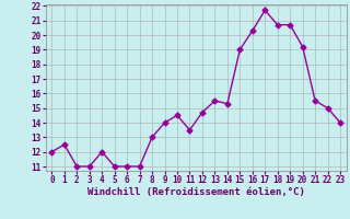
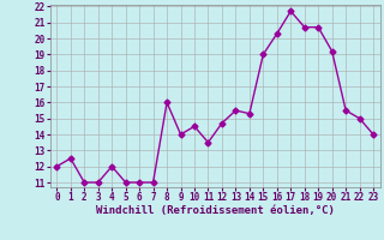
8: 13.0 -> 16.0
